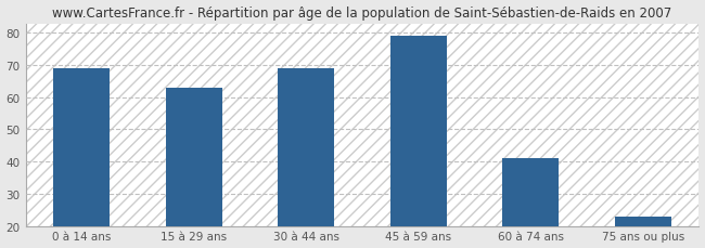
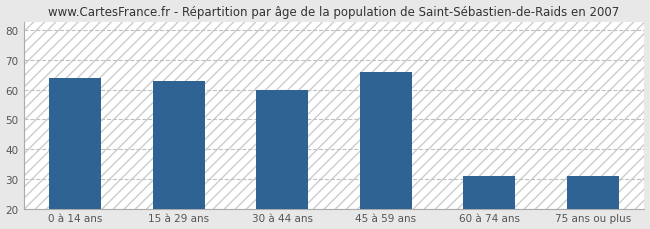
0 à 14 ans: 69 -> 64
30 à 44 ans: 69 -> 60
45 à 59 ans: 79 -> 66
60 à 74 ans: 41 -> 31
75 ans ou plus: 23 -> 31
